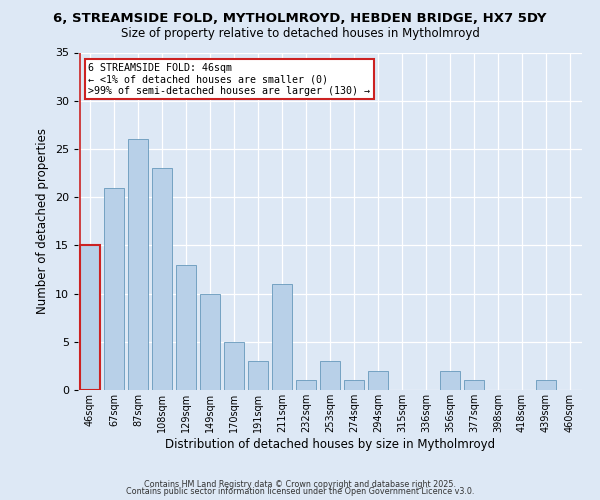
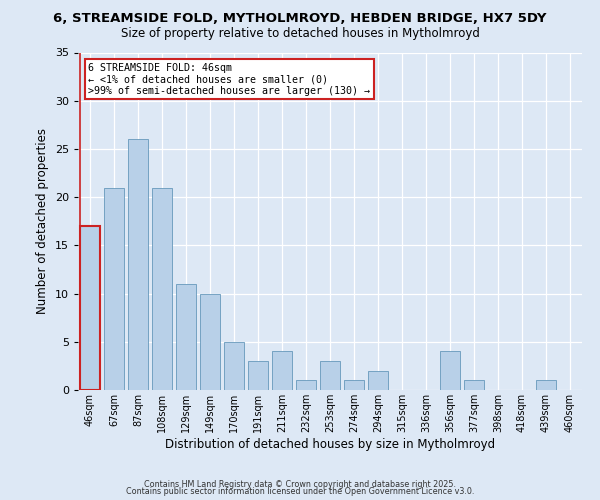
46sqm: 15 -> 17
108sqm: 23 -> 21
129sqm: 13 -> 11
211sqm: 11 -> 4
356sqm: 2 -> 4
